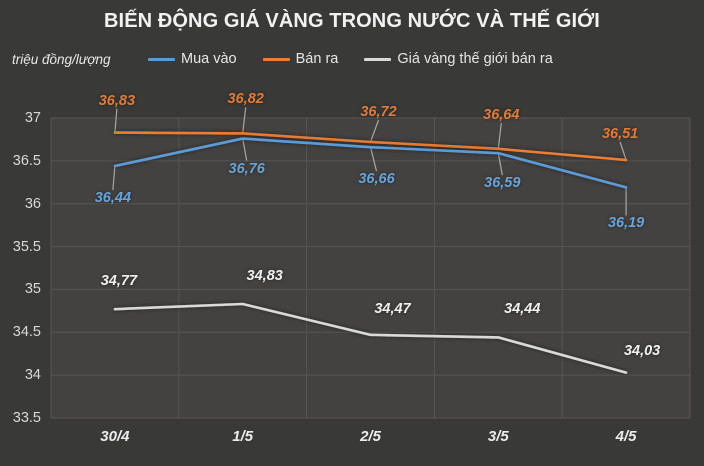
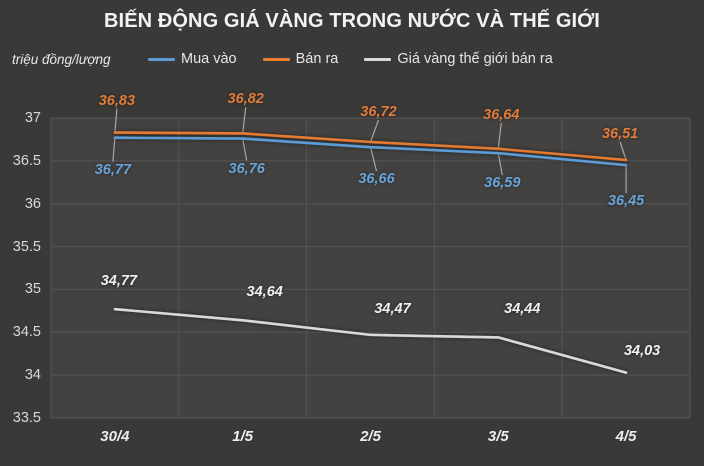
Mua vào/30/4: 36,44 -> 36,77
Giá vàng thế giới bán ra/1/5: 34,83 -> 34,64
Mua vào/4/5: 36,19 -> 36,45
